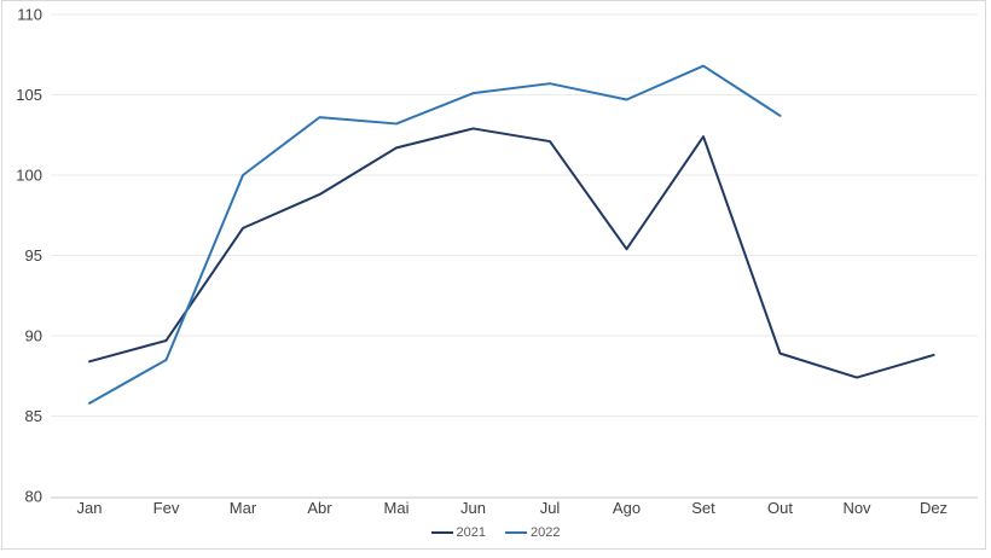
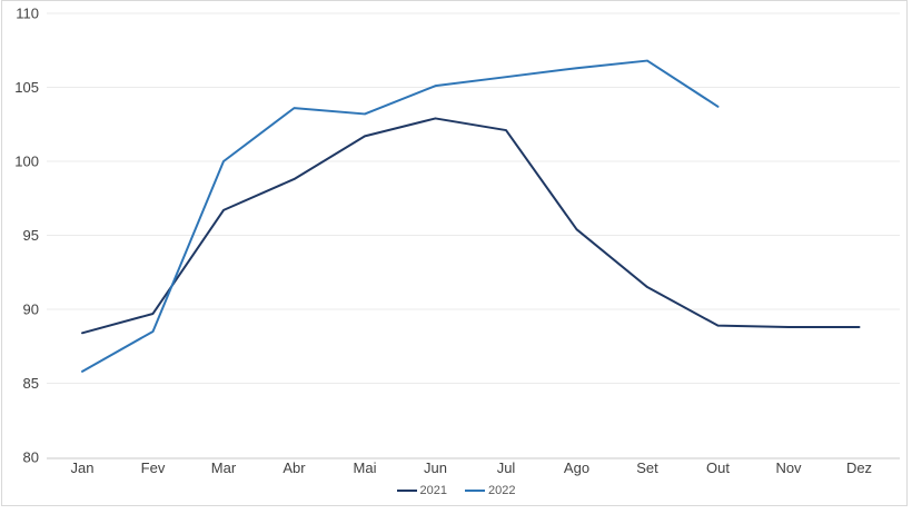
2022/Ago: 104.7 -> 106.3
2021/Set: 102.4 -> 91.5
2021/Nov: 87.4 -> 88.8
